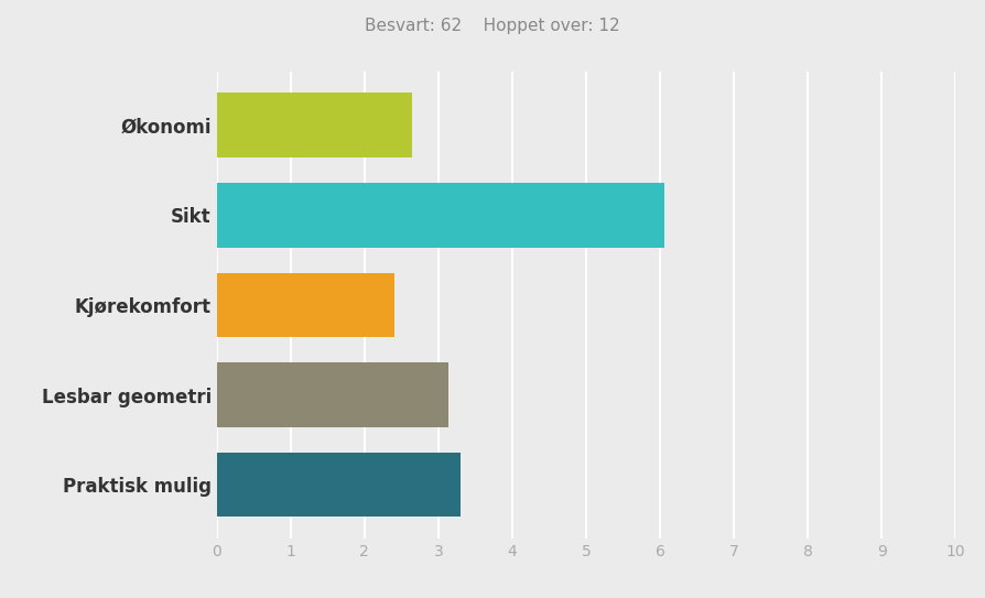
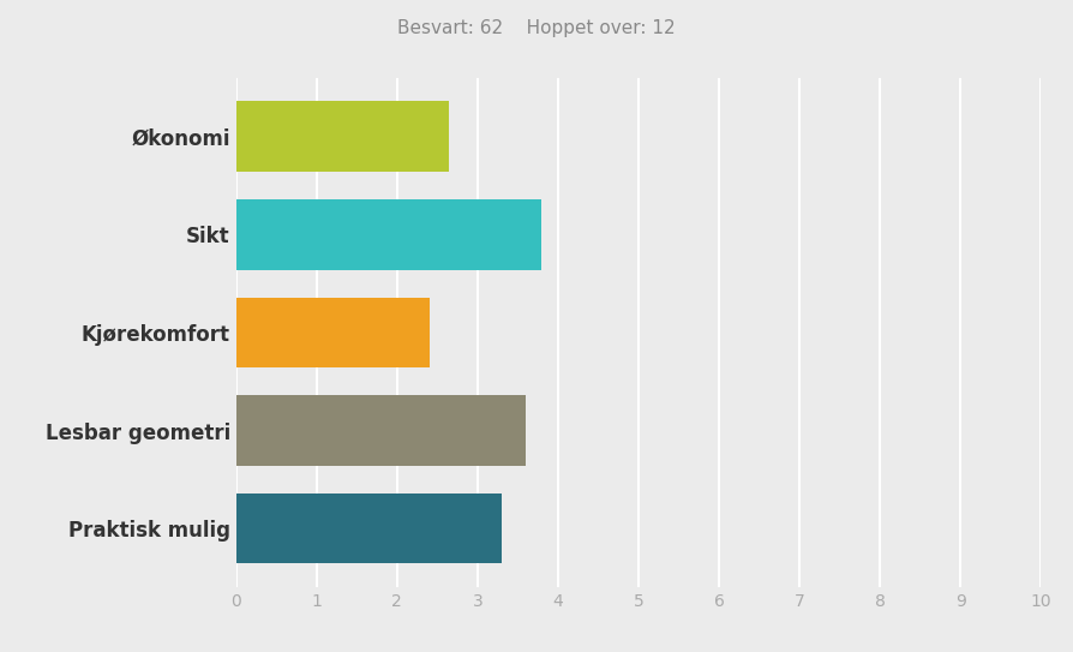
Sikt: 6.06 -> 3.80
Lesbar geometri: 3.14 -> 3.60
